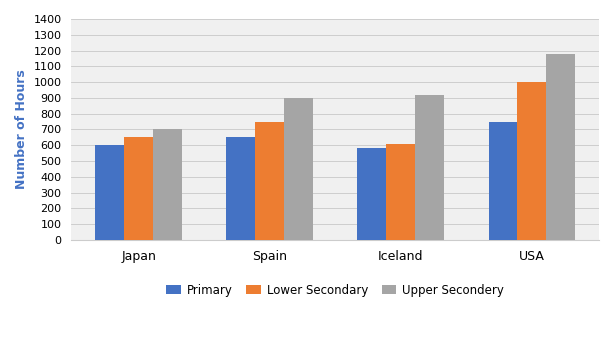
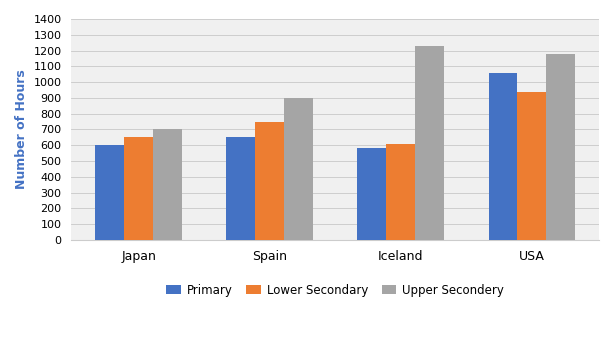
Upper Secondery/Iceland: 920 -> 1230
Primary/USA: 750 -> 1060
Lower Secondary/USA: 1000 -> 940
